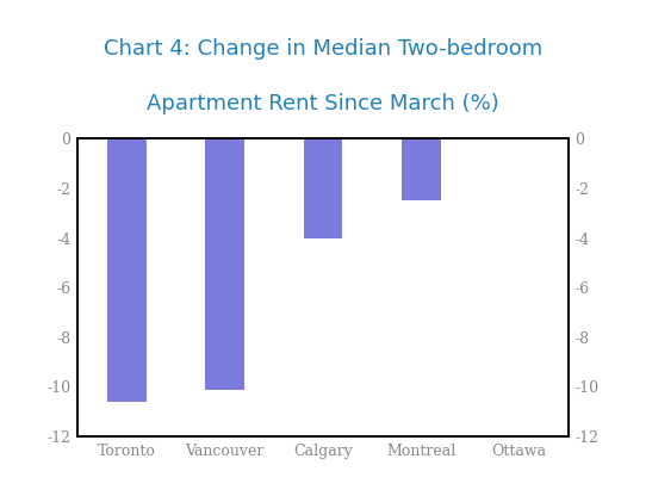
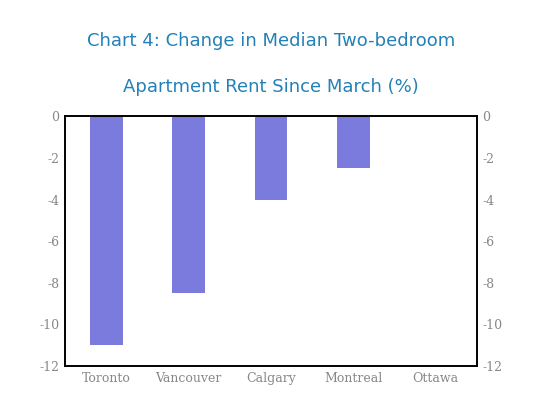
Toronto: -10.6 -> -11.0
Vancouver: -10.1 -> -8.5
